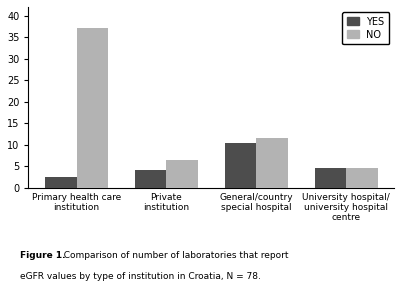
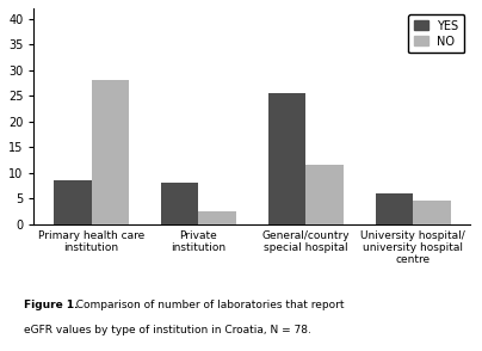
YES/Primary health care institution: 2.5 -> 8.5
NO/Primary health care institution: 37.0 -> 28.0
YES/Private institution: 4.0 -> 8.0
NO/Private institution: 6.5 -> 2.5
YES/General/country special hospital: 10.5 -> 25.5
YES/University hospital/ university hospital centre: 4.5 -> 6.0
